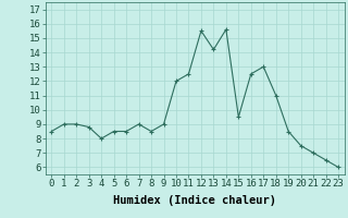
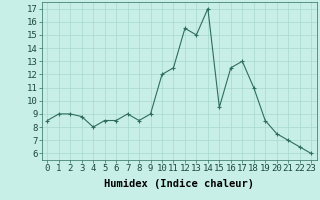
13: 14.2 -> 15.0
14: 15.6 -> 17.0
